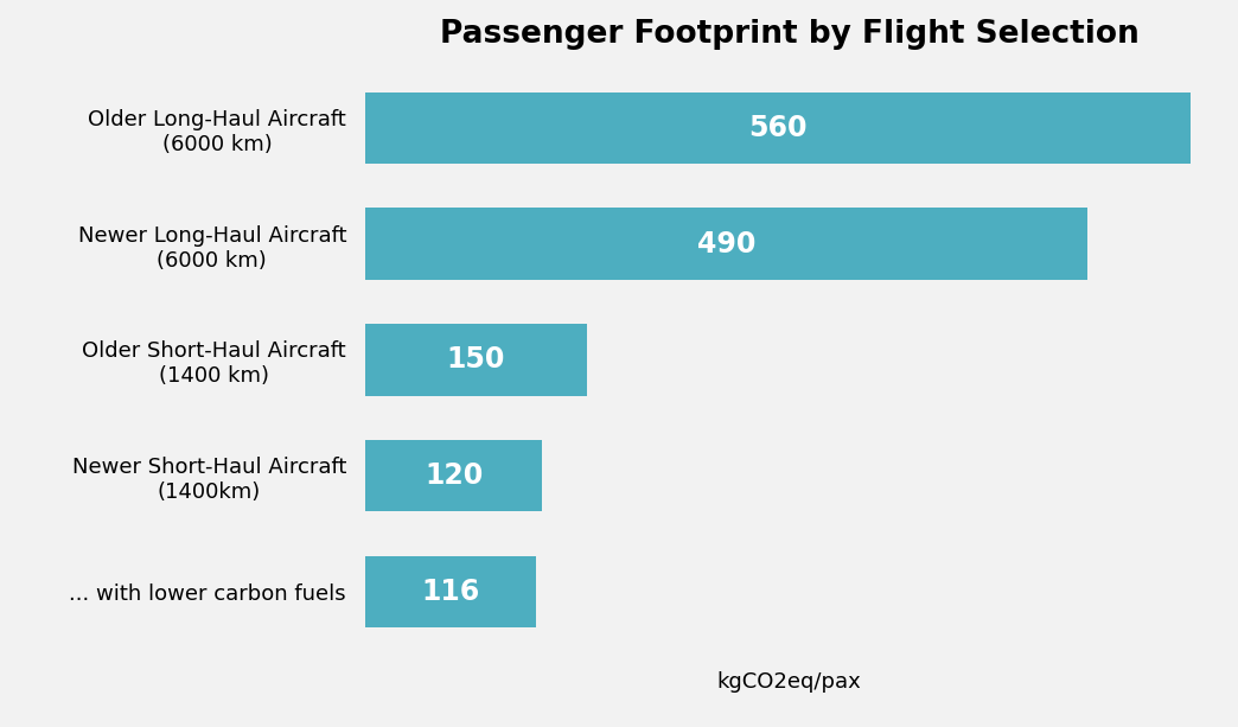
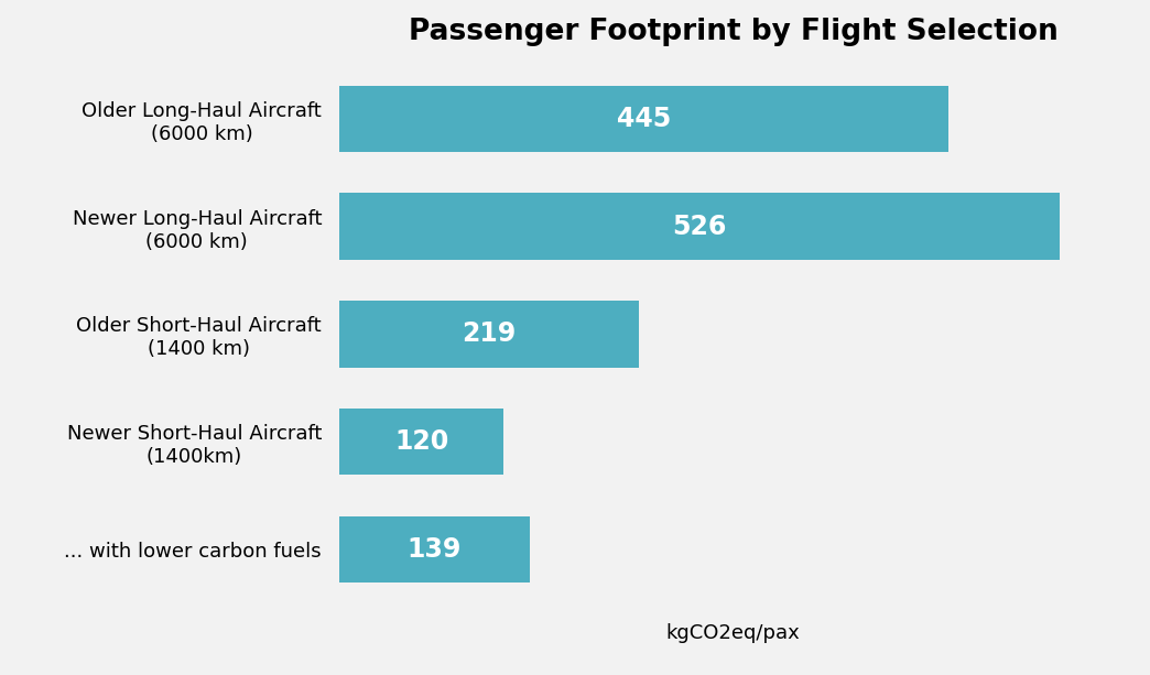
Older Long-Haul Aircraft (6000 km): 560 -> 445
Newer Long-Haul Aircraft (6000 km): 490 -> 526
Older Short-Haul Aircraft (1400 km): 150 -> 219
... with lower carbon fuels: 116 -> 139
